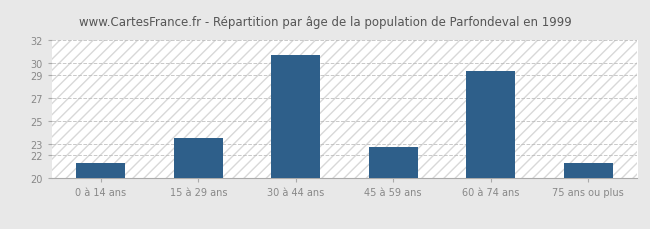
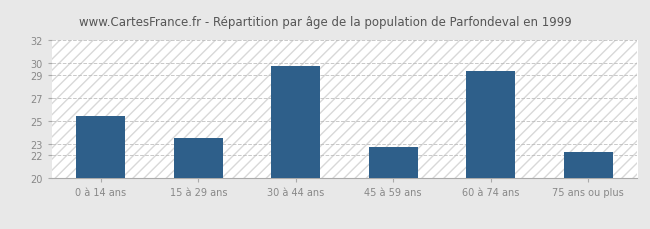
0 à 14 ans: 21.3 -> 25.4
30 à 44 ans: 30.7 -> 29.8
75 ans ou plus: 21.3 -> 22.3
